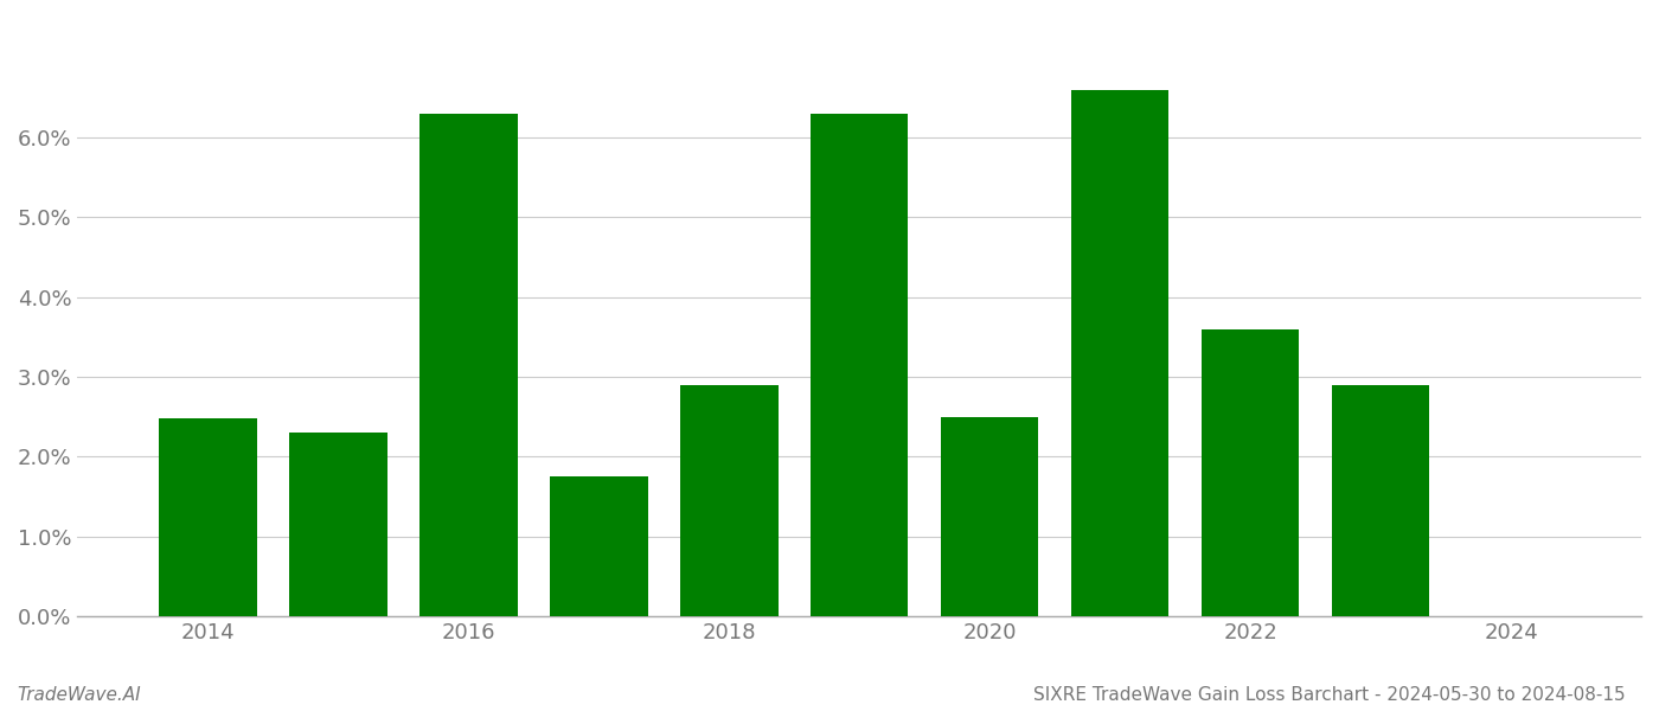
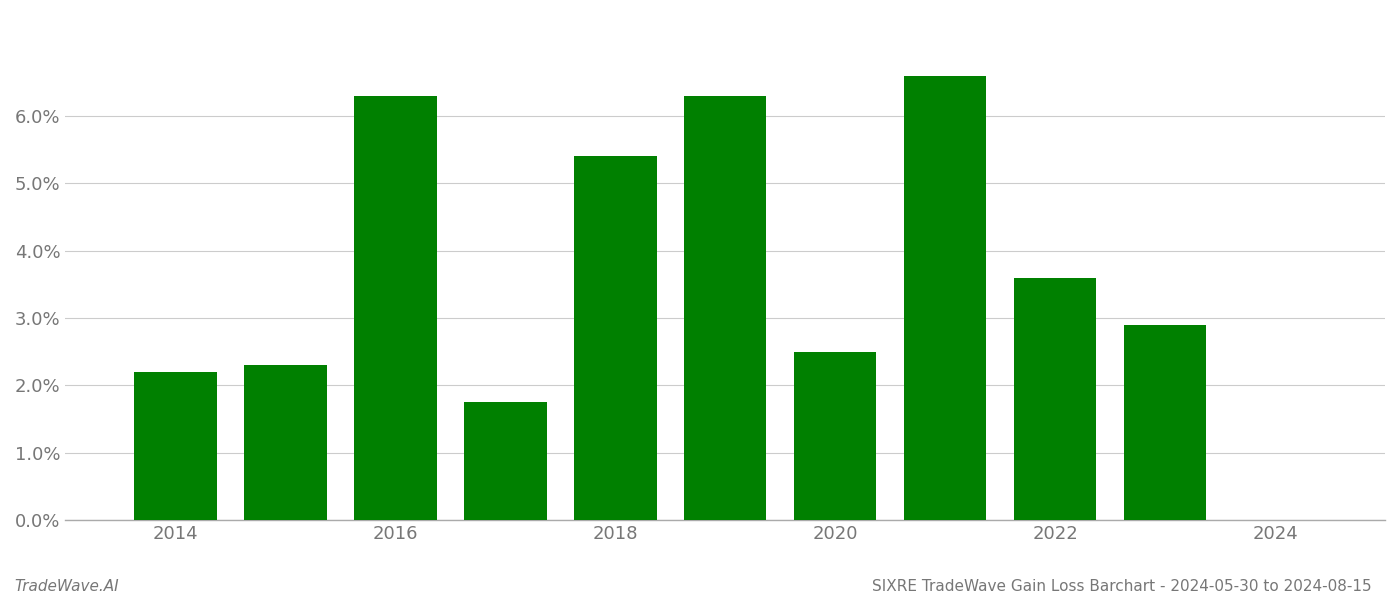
2014: 2.48% -> 2.20%
2018: 2.90% -> 5.40%
